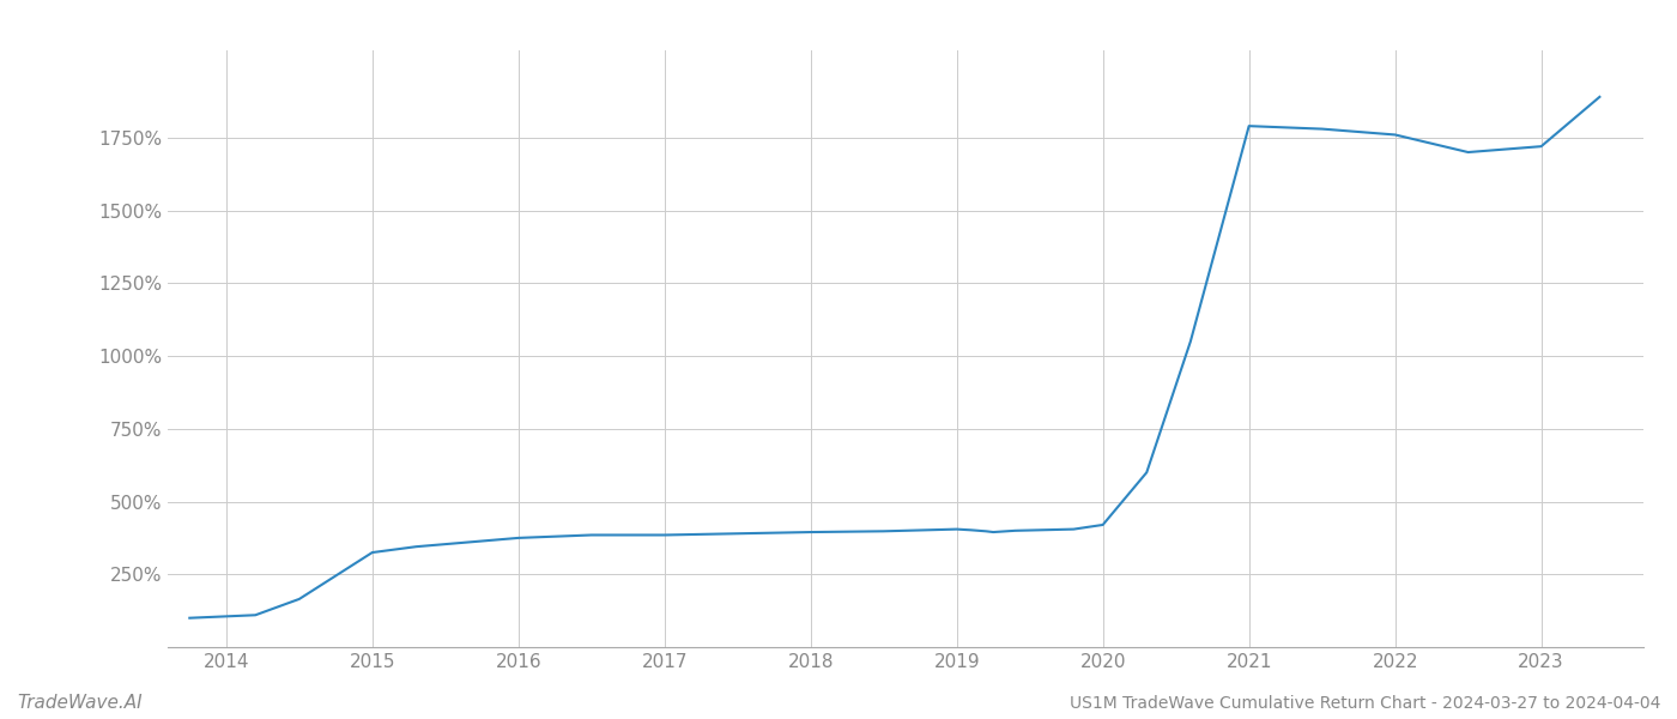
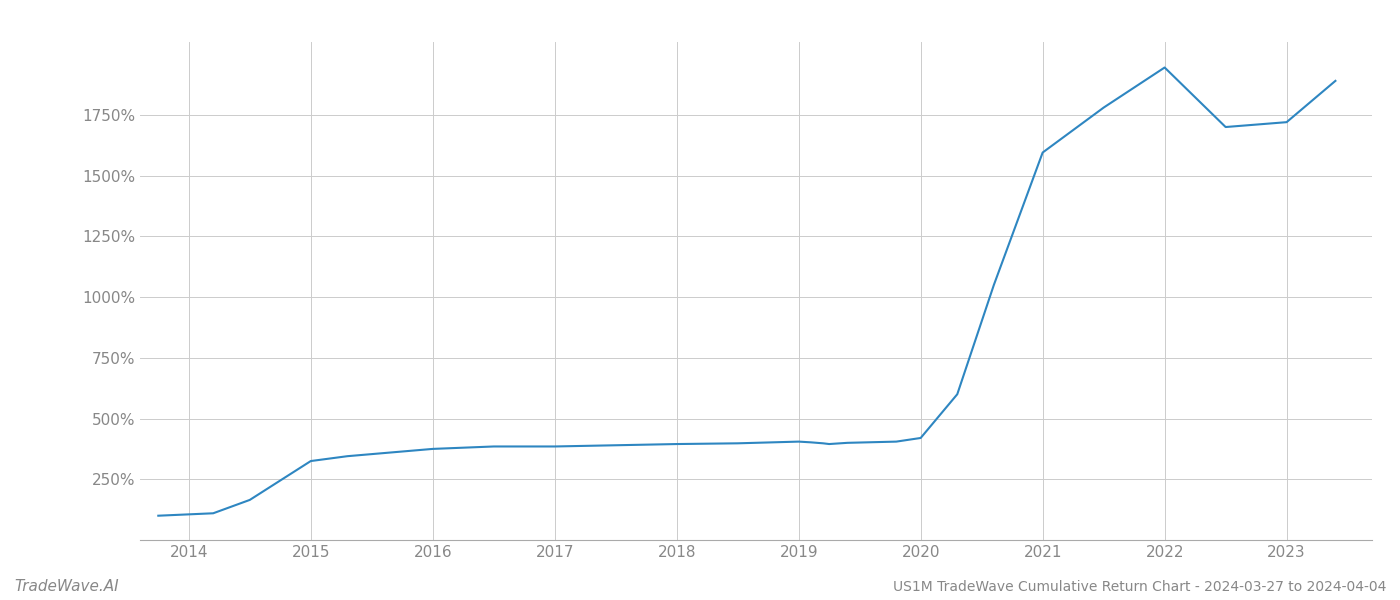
2021: 1790% -> 1595%
2022: 1760% -> 1945%
